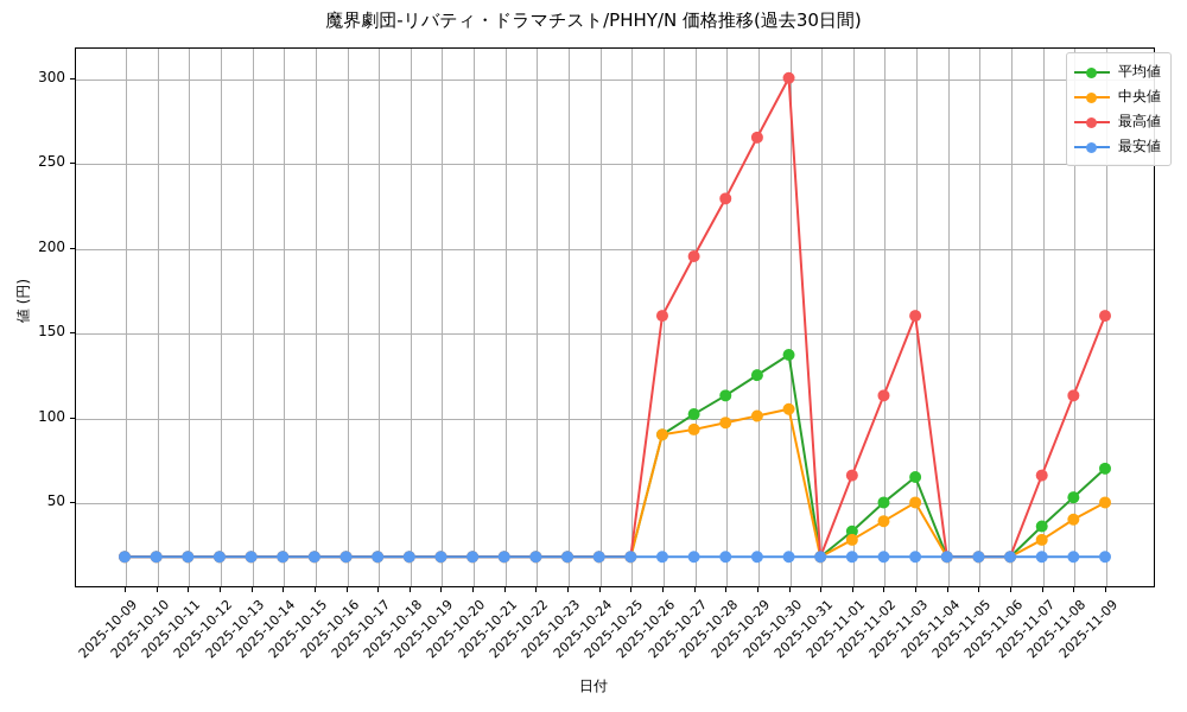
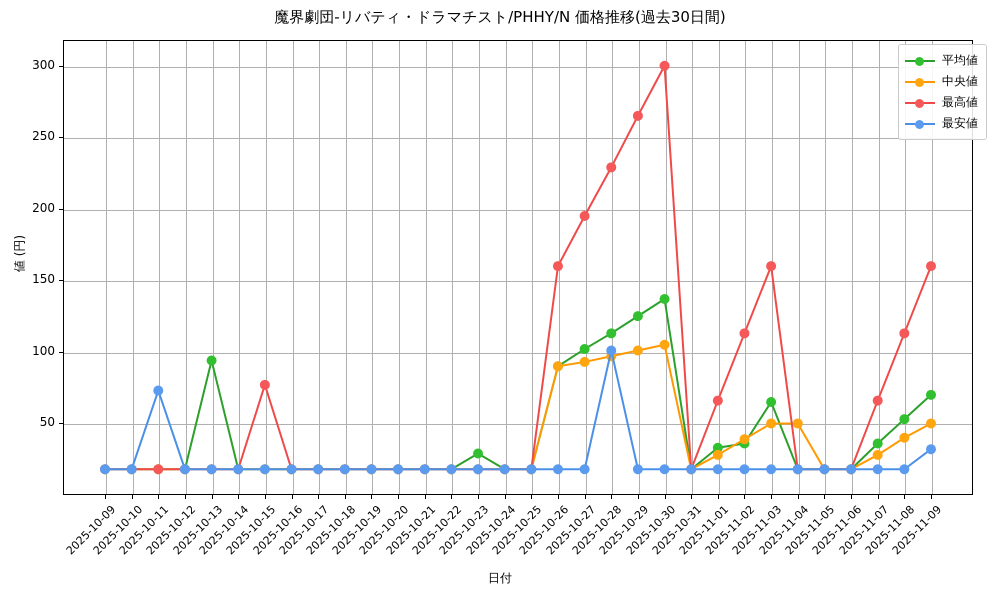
最安値/2025-10-11: 18 -> 73
平均値/2025-10-13: 18 -> 94
最高値/2025-10-15: 18 -> 77
平均値/2025-10-23: 18 -> 29
最安値/2025-10-28: 18 -> 101
平均値/2025-11-02: 50 -> 36
中央値/2025-11-04: 18 -> 50
最安値/2025-11-09: 18 -> 32
